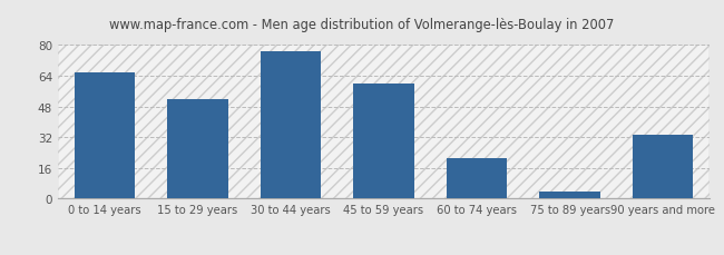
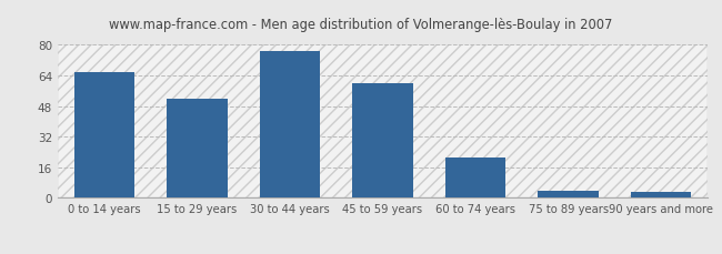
90 years and more: 33 -> 3
